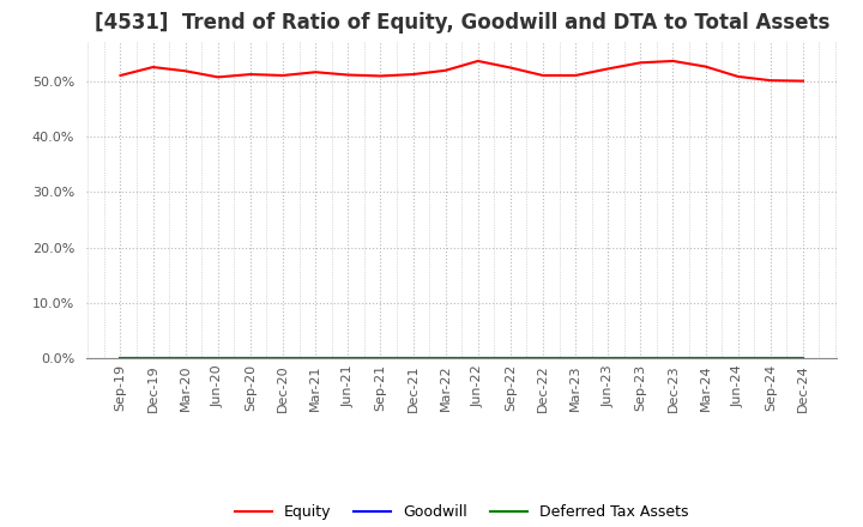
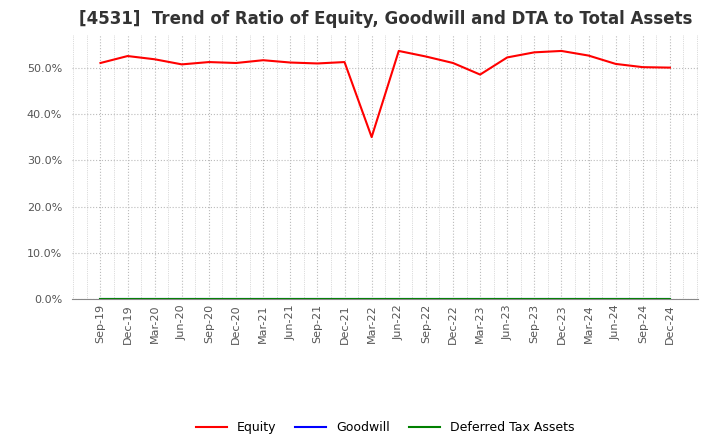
Equity/Mar-22: 51.9% -> 35.0%
Equity/Mar-23: 51.0% -> 48.5%
